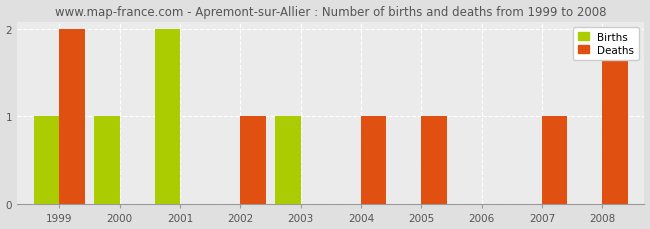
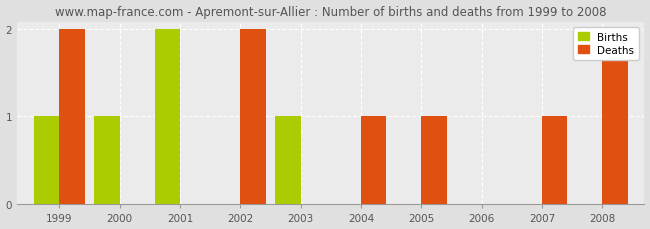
Deaths/2002: 1 -> 2
